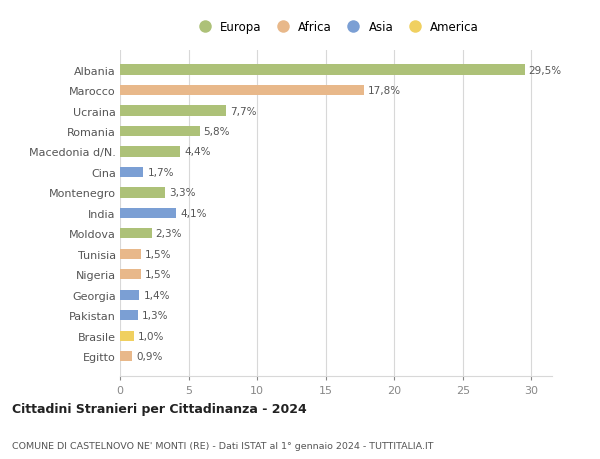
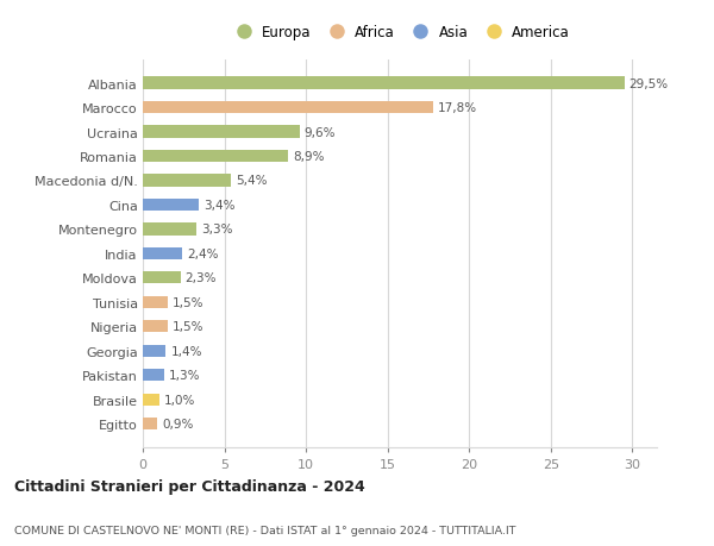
Ucraina: 7,7% -> 9,6%
Romania: 5,8% -> 8,9%
Macedonia d/N.: 4,4% -> 5,4%
Cina: 1,7% -> 3,4%
India: 4,1% -> 2,4%
